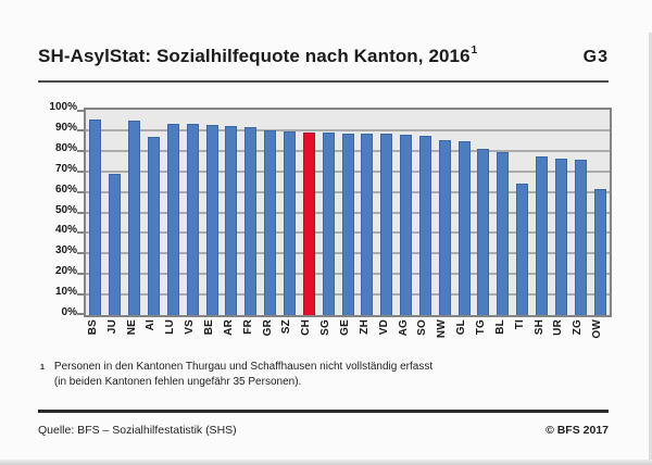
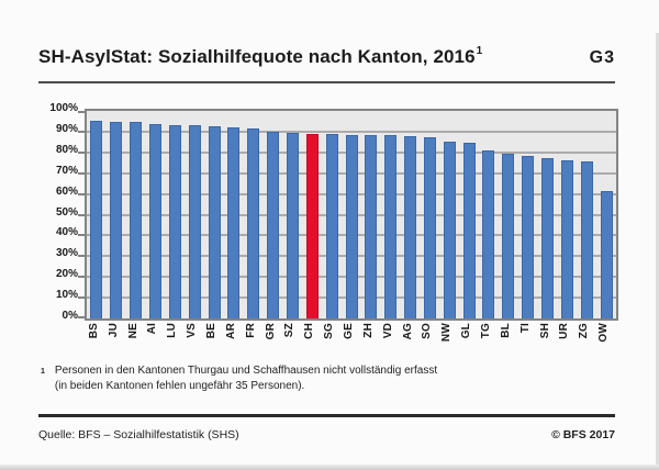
JU: 69% -> 94%
AI: 87% -> 94%
TI: 64% -> 78%
